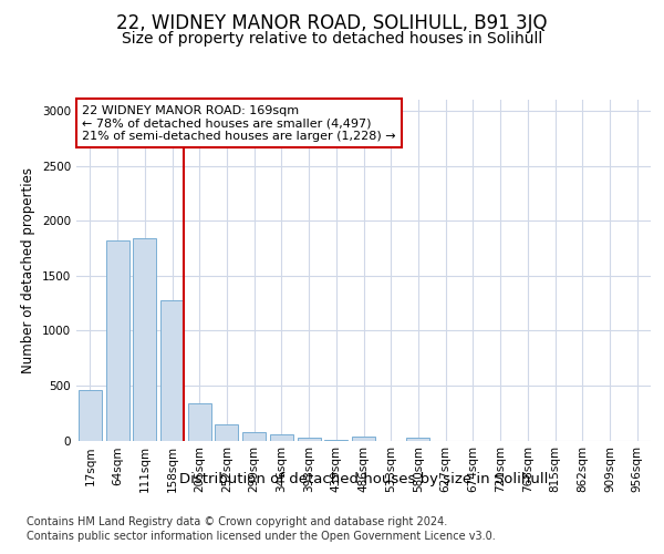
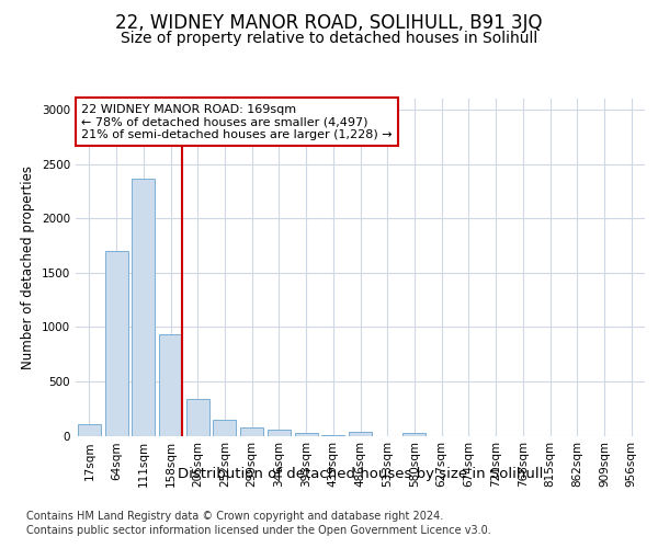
17sqm: 460 -> 110
64sqm: 1820 -> 1700
111sqm: 1840 -> 2360
158sqm: 1280 -> 930
